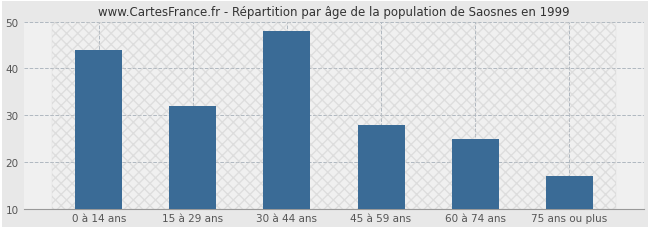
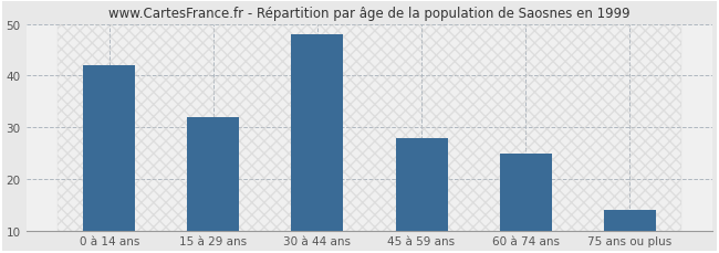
0 à 14 ans: 44 -> 42
75 ans ou plus: 17 -> 14
